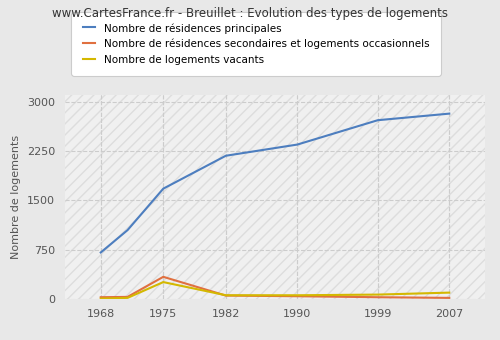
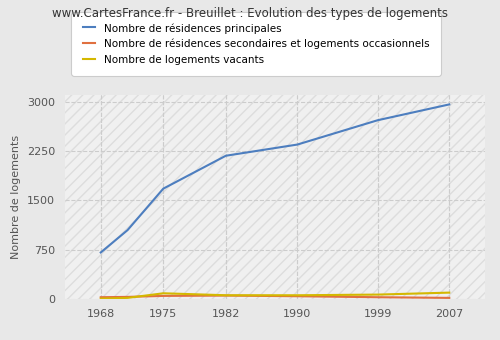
Nombre de résidences secondaires et logements occasionnels/1975: 340 -> 50
Nombre de logements vacants/1975: 260 -> 90
Nombre de résidences principales/2007: 2820 -> 2960
